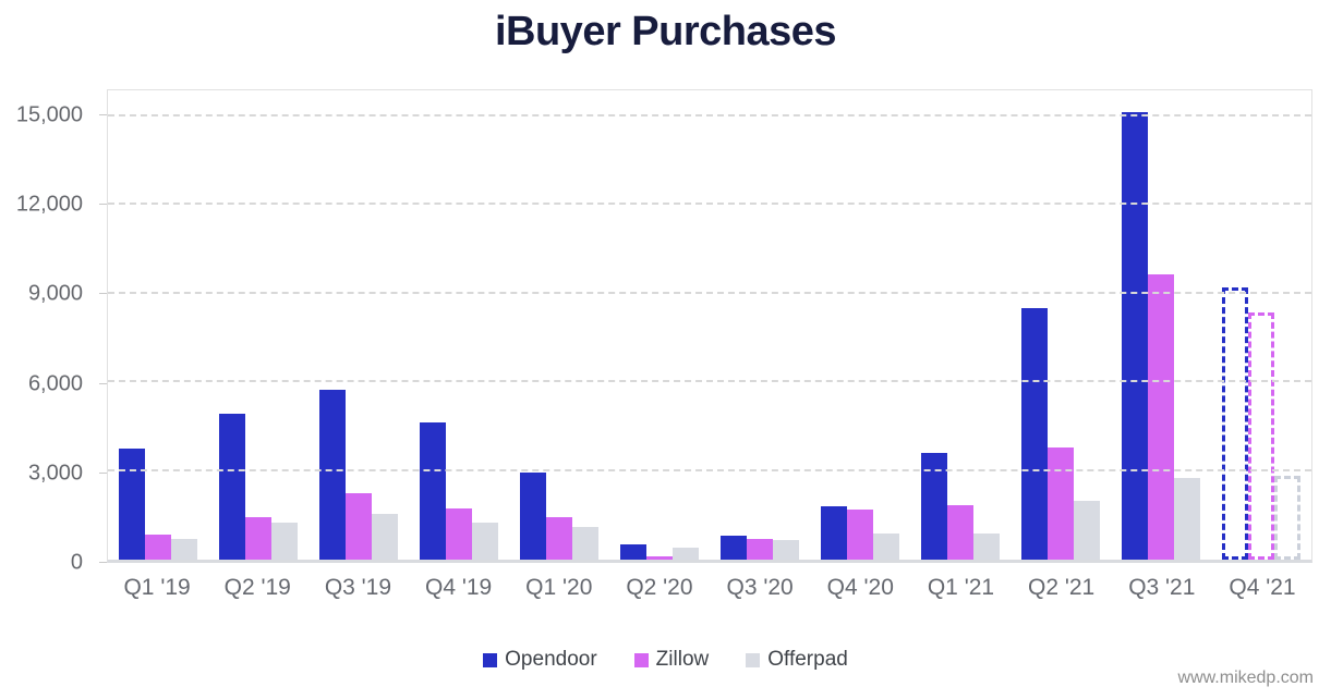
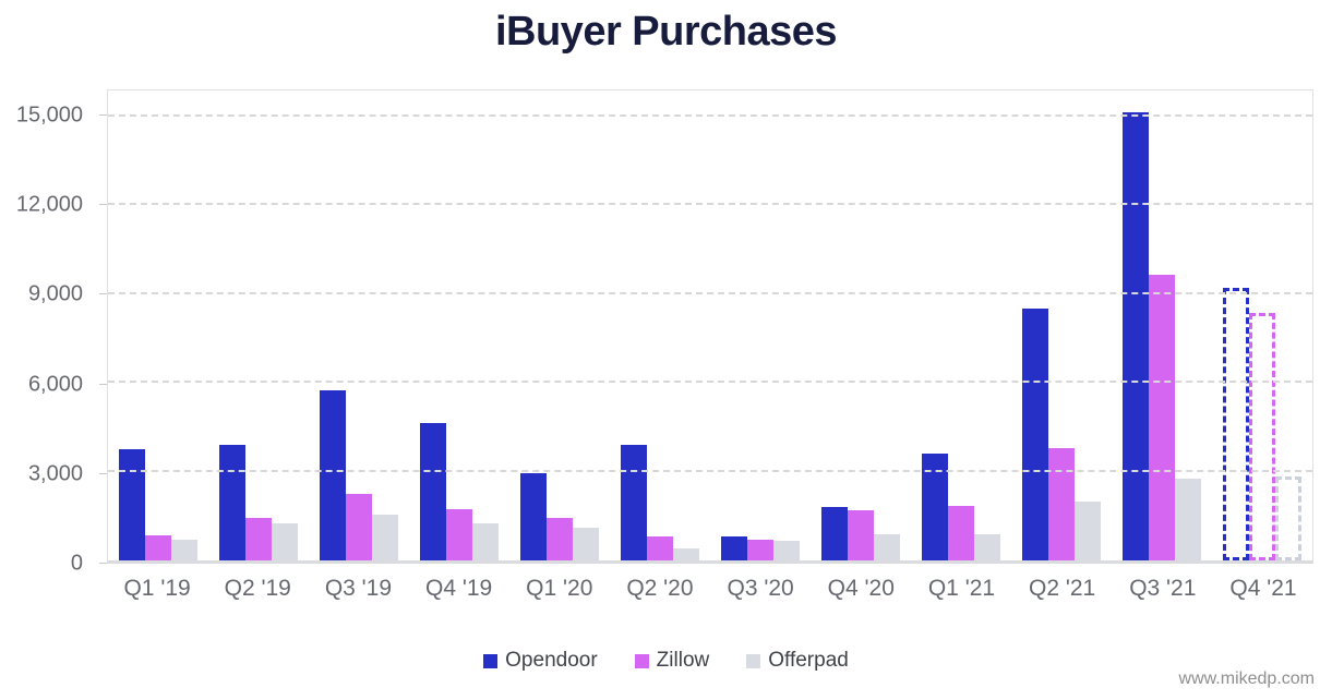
Opendoor/Q2 '19: 5000 -> 3900
Opendoor/Q2 '20: 500 -> 3900
Zillow/Q2 '20: 100 -> 800
